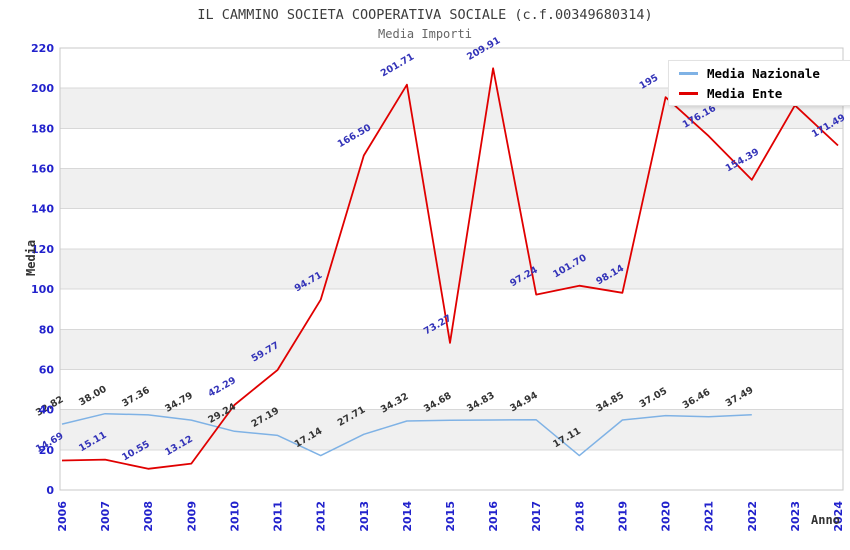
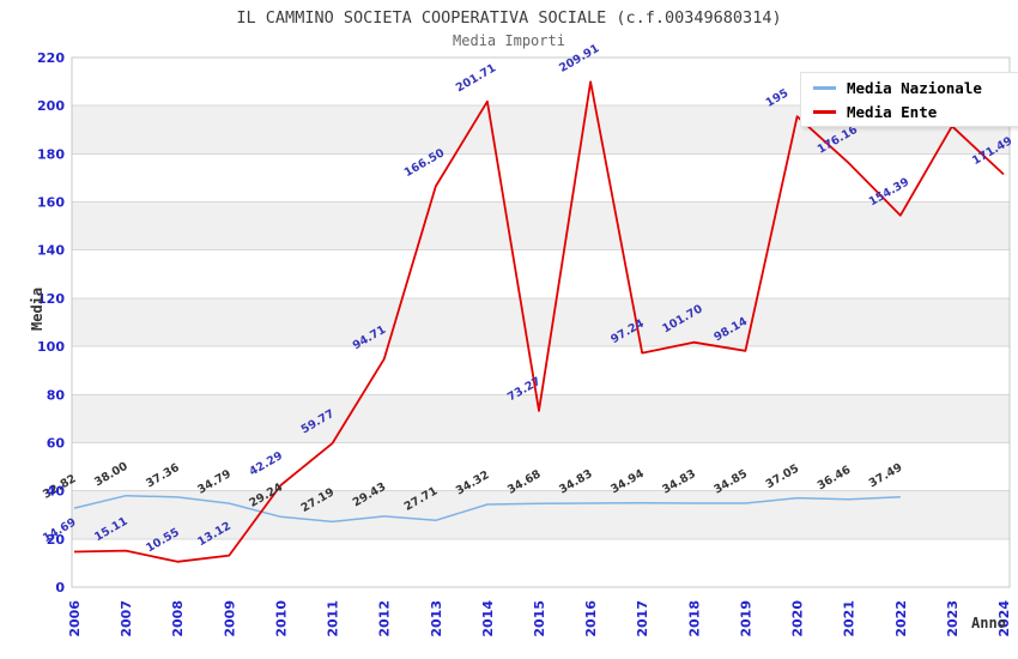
Media Nazionale/2012: 17.14 -> 29.43
Media Nazionale/2018: 17.11 -> 34.83
